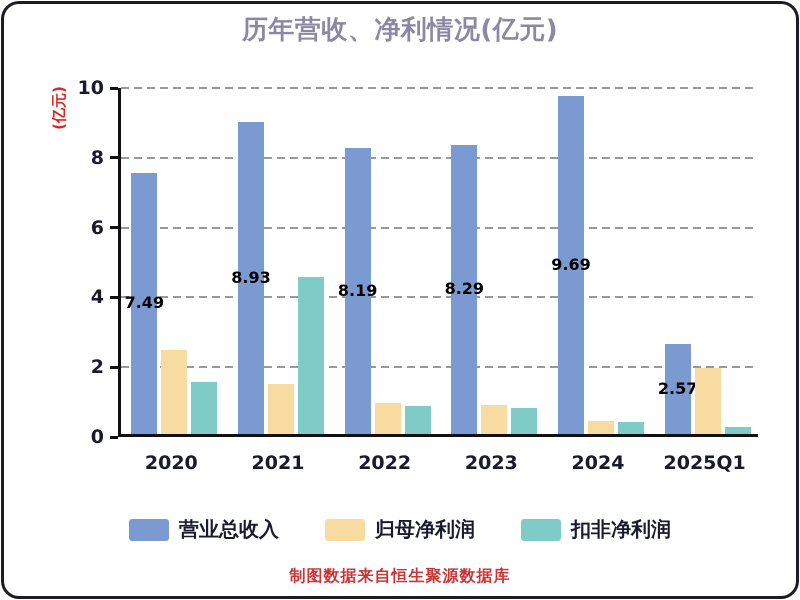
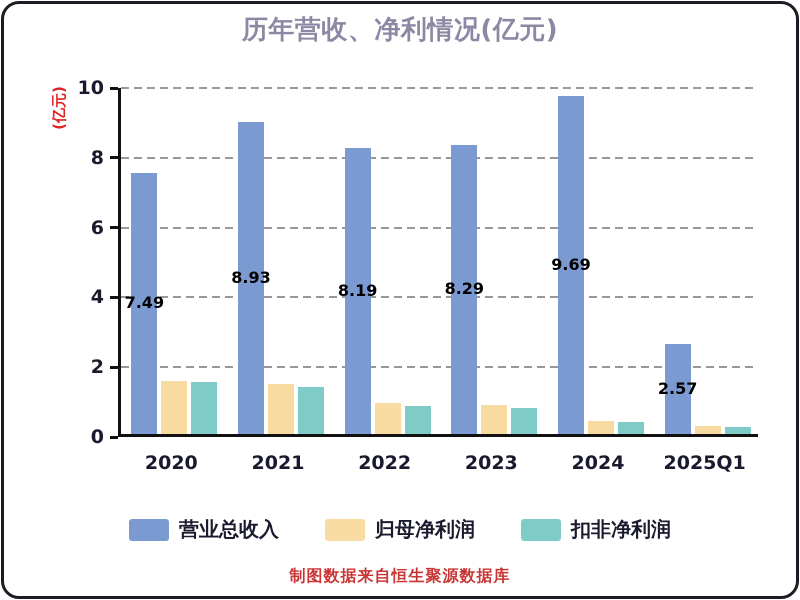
归母净利润/2020: 2.4 -> 1.5
扣非净利润/2021: 4.5 -> 1.4
归母净利润/2025Q1: 1.9 -> 0.2
